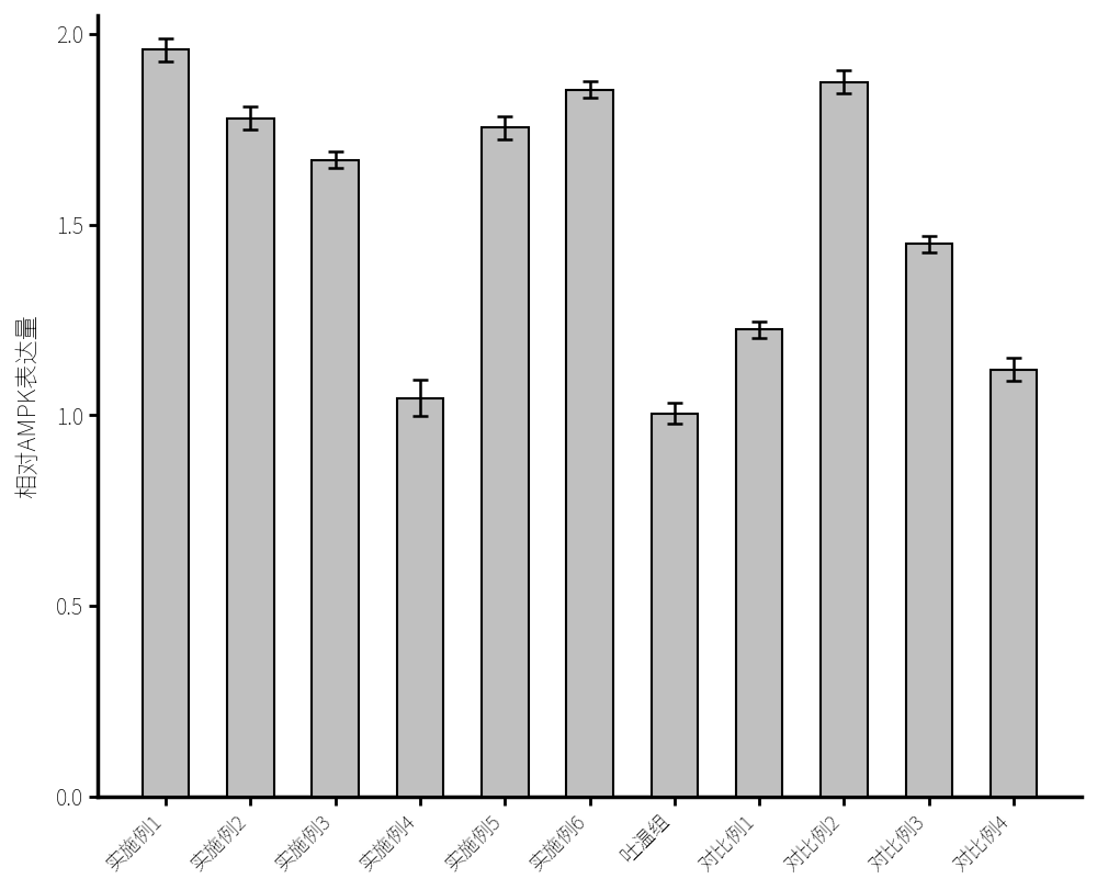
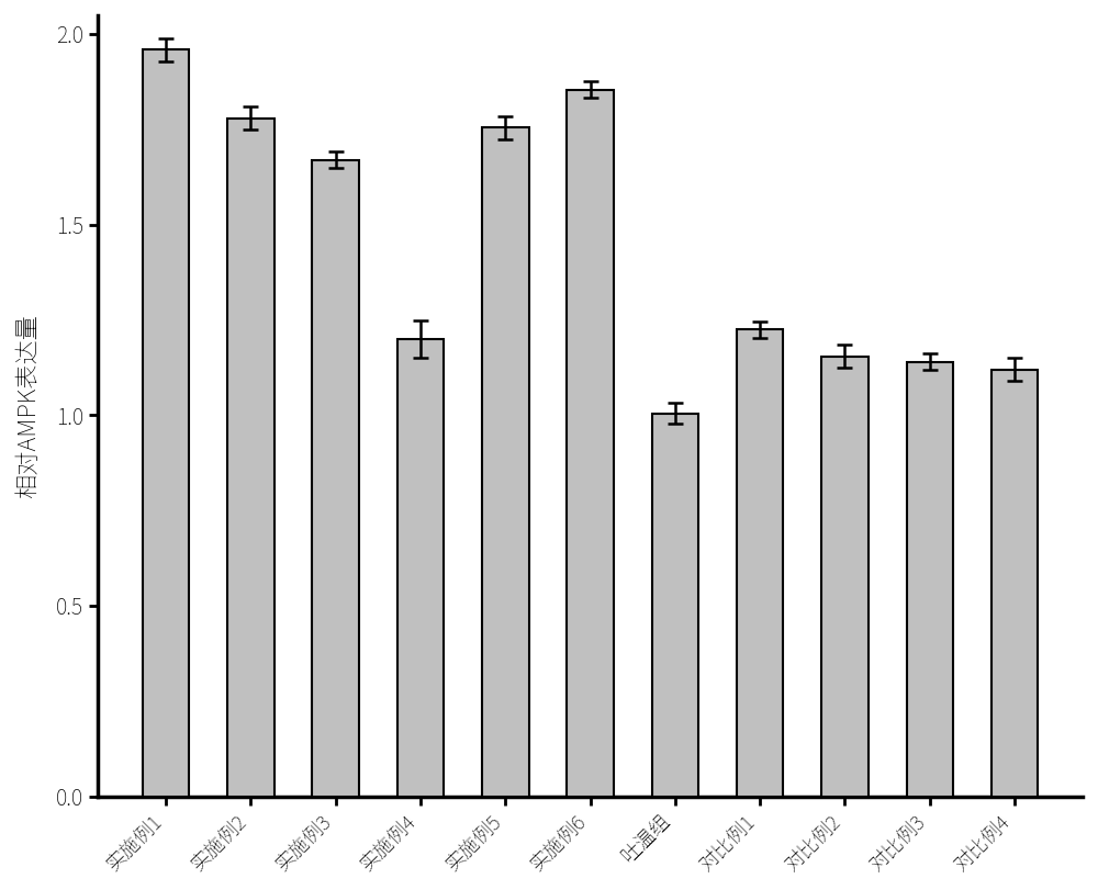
实施例4: 1.045 -> 1.200
对比例2: 1.875 -> 1.155
对比例3: 1.450 -> 1.140
